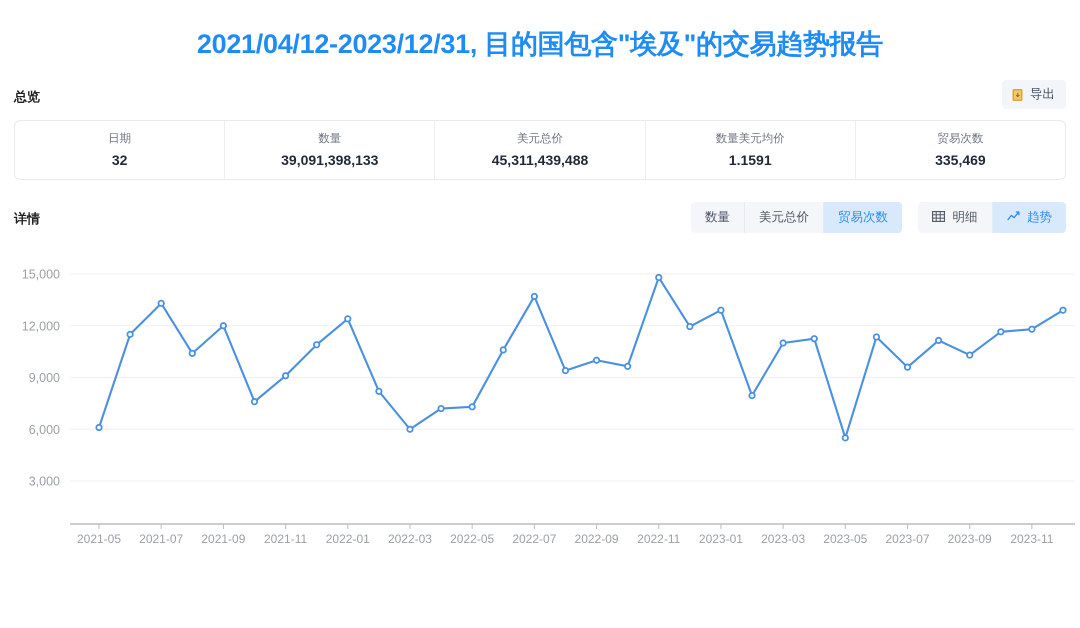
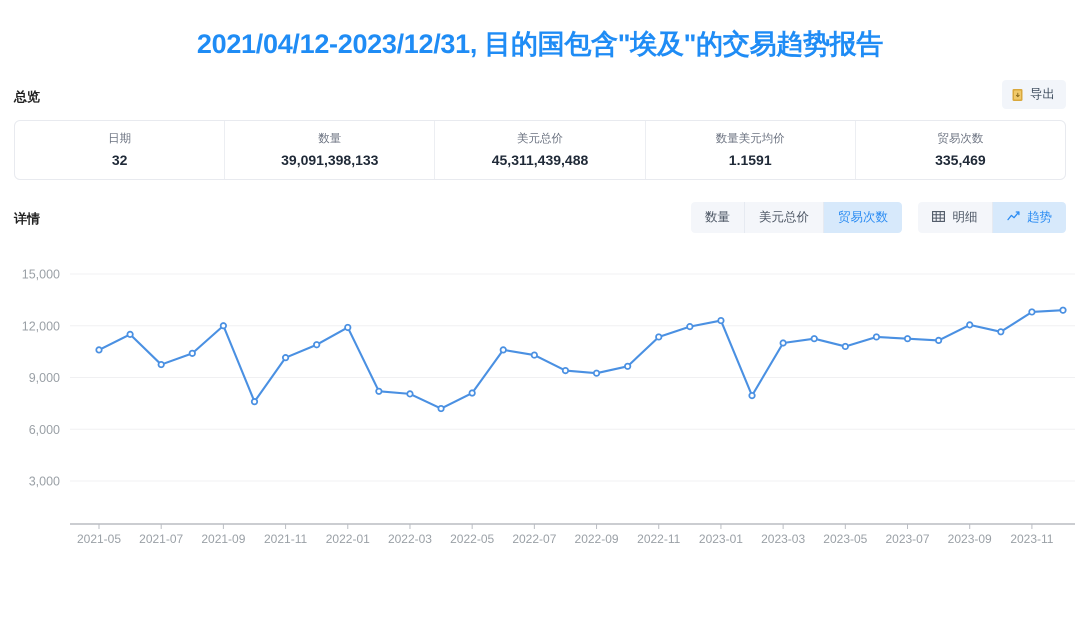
2021-05: 6100 -> 10600
2021-07: 13300 -> 9800
2021-11: 9100 -> 10200
2022-01: 12400 -> 11900
2022-03: 6000 -> 8000
2022-05: 7300 -> 8100
2022-07: 13700 -> 10300
2022-09: 10000 -> 9200
2022-11: 14800 -> 11400
2023-01: 12900 -> 12300
2023-05: 5500 -> 10800
2023-07: 9600 -> 11200
2023-09: 10300 -> 12000
2023-11: 11800 -> 12800
